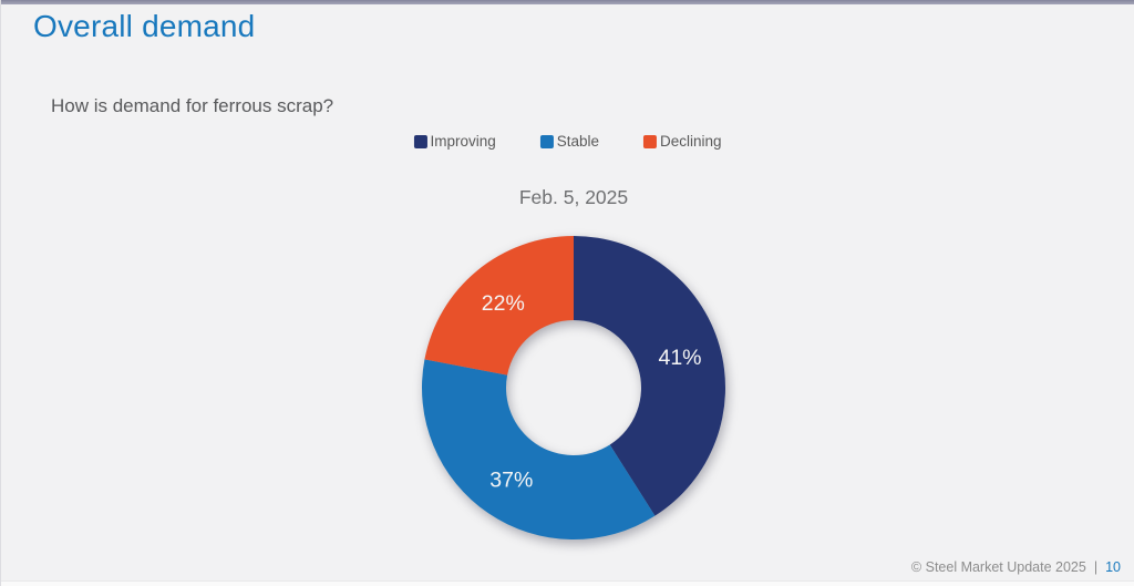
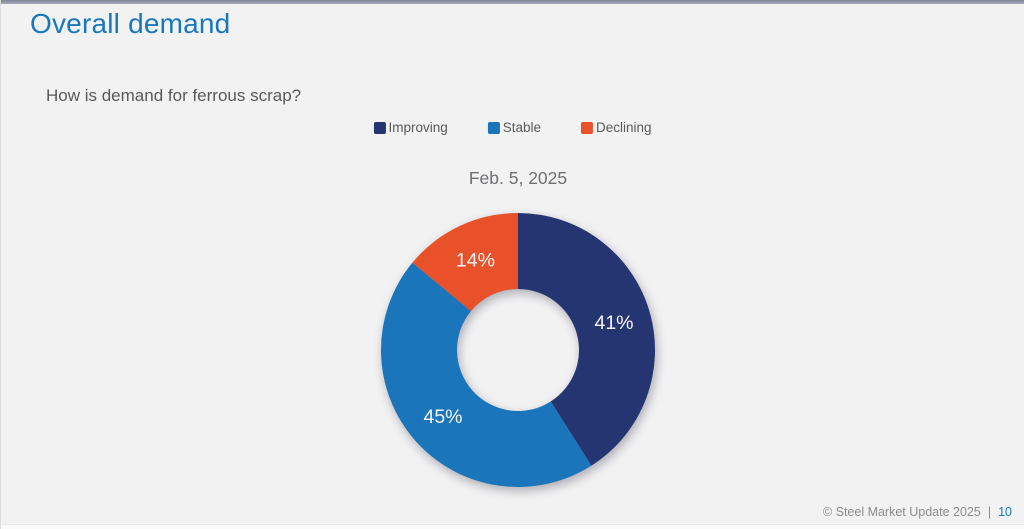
Stable: 37% -> 45%
Declining: 22% -> 14%
